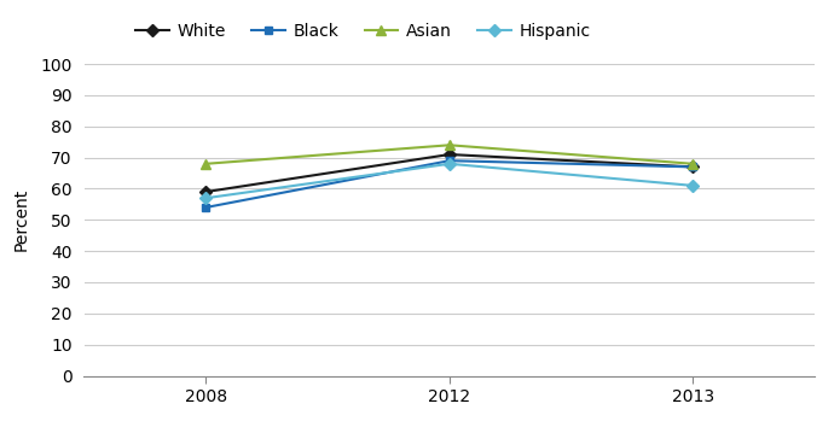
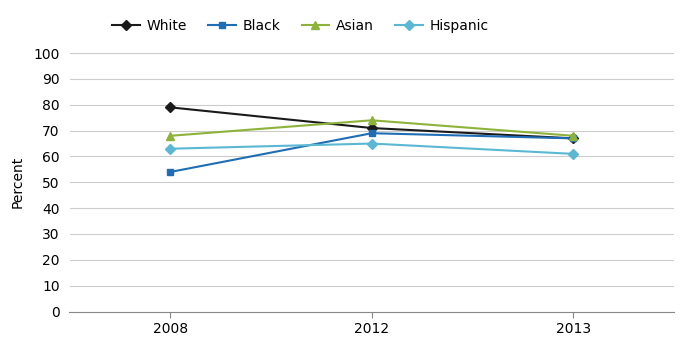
White/2008: 59 -> 79
Hispanic/2008: 57 -> 63
Hispanic/2012: 68 -> 65
